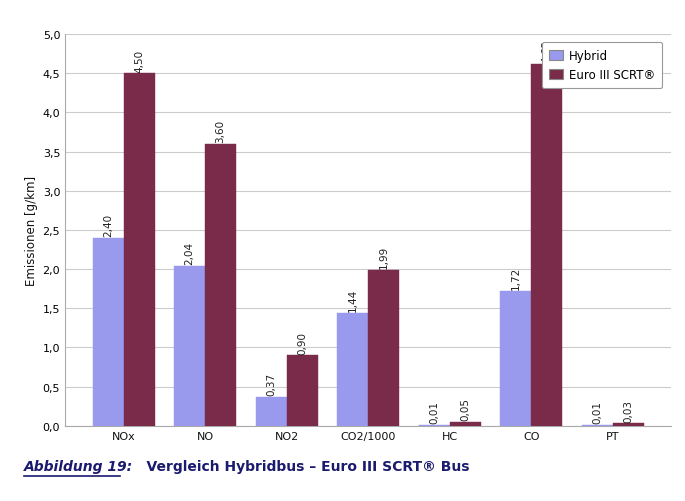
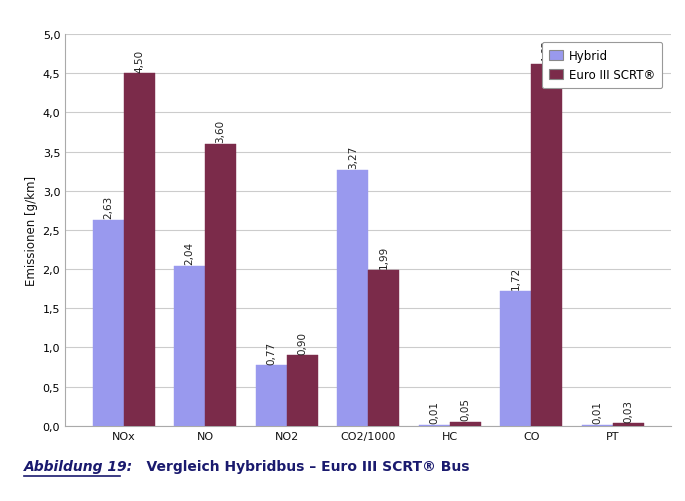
Hybrid/NOx: 2,40 -> 2,63
Hybrid/NO2: 0,37 -> 0,77
Hybrid/CO2/1000: 1,44 -> 3,27
